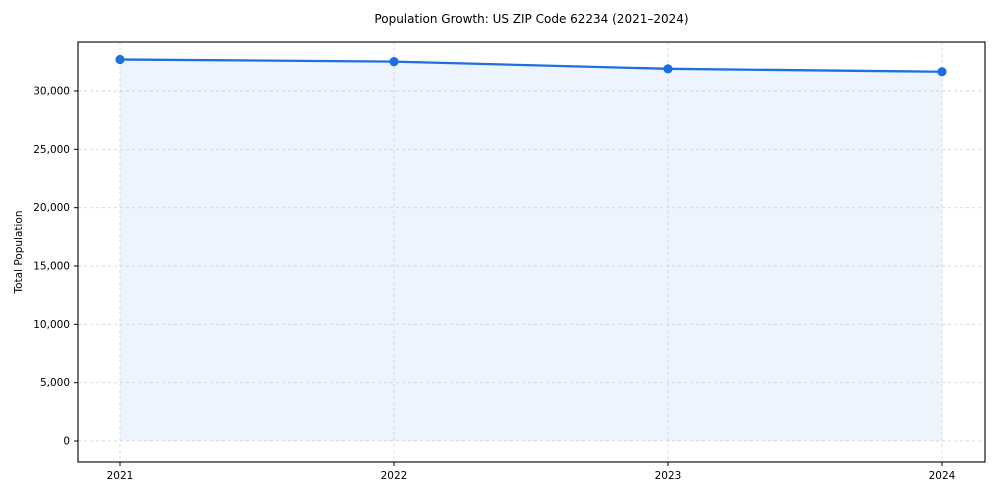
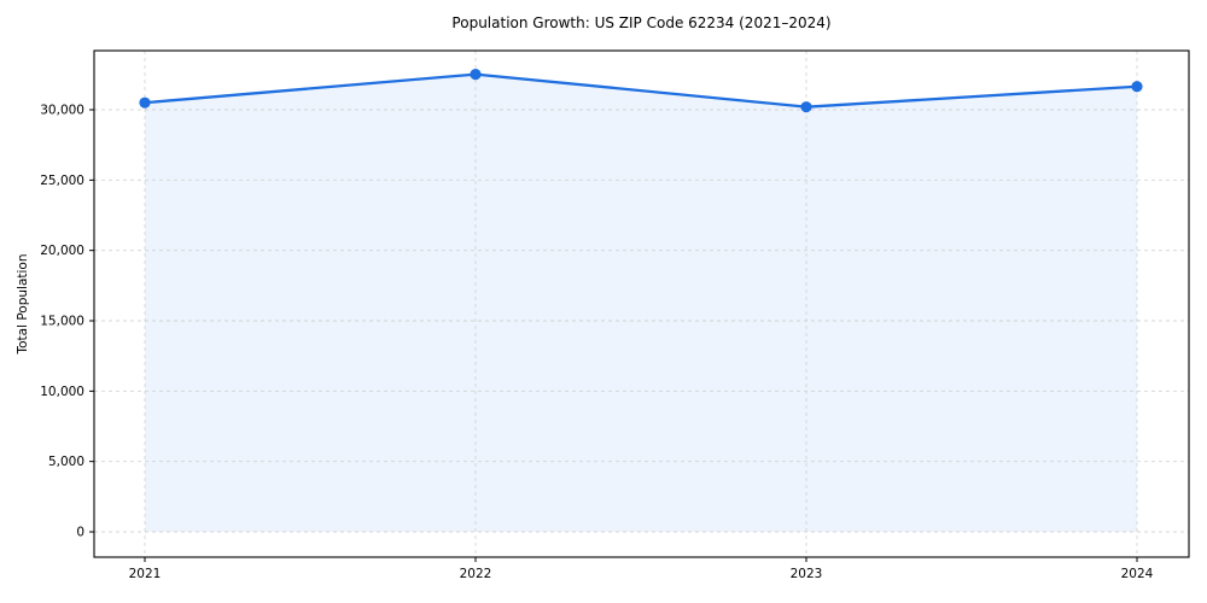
2021: 32700 -> 30500
2023: 31900 -> 30200
